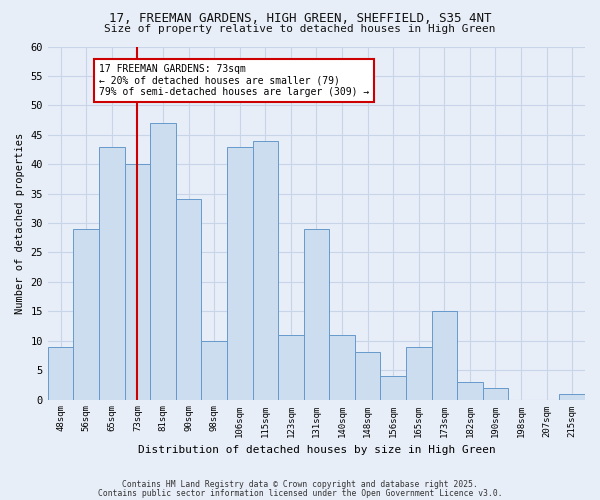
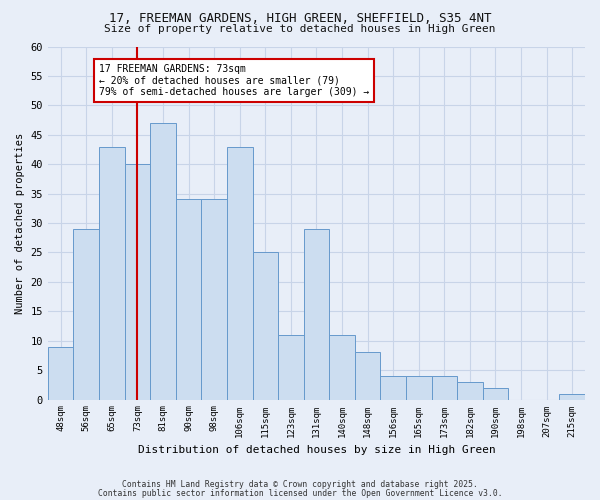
98sqm: 10 -> 34
115sqm: 44 -> 25
165sqm: 9 -> 4
173sqm: 15 -> 4
